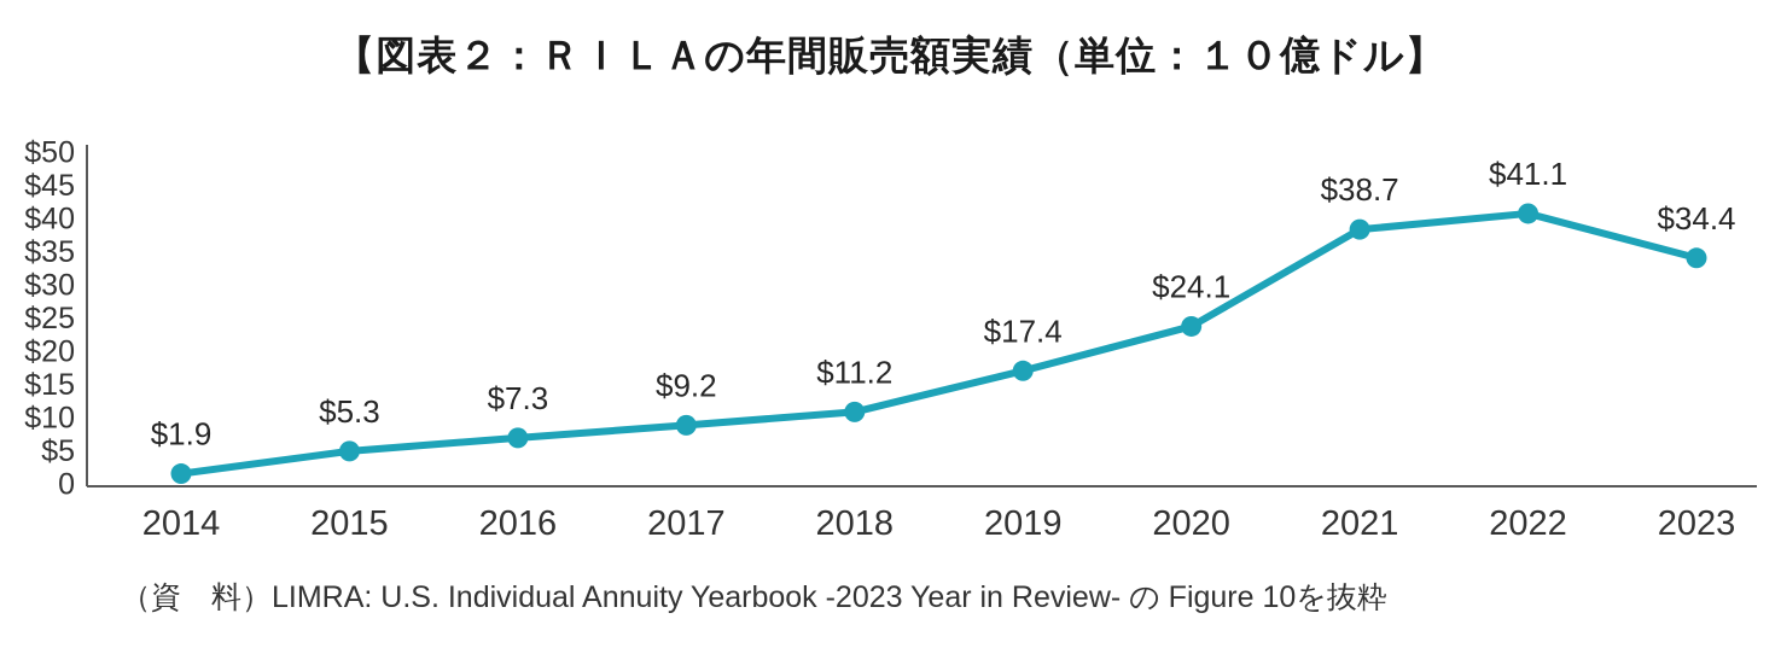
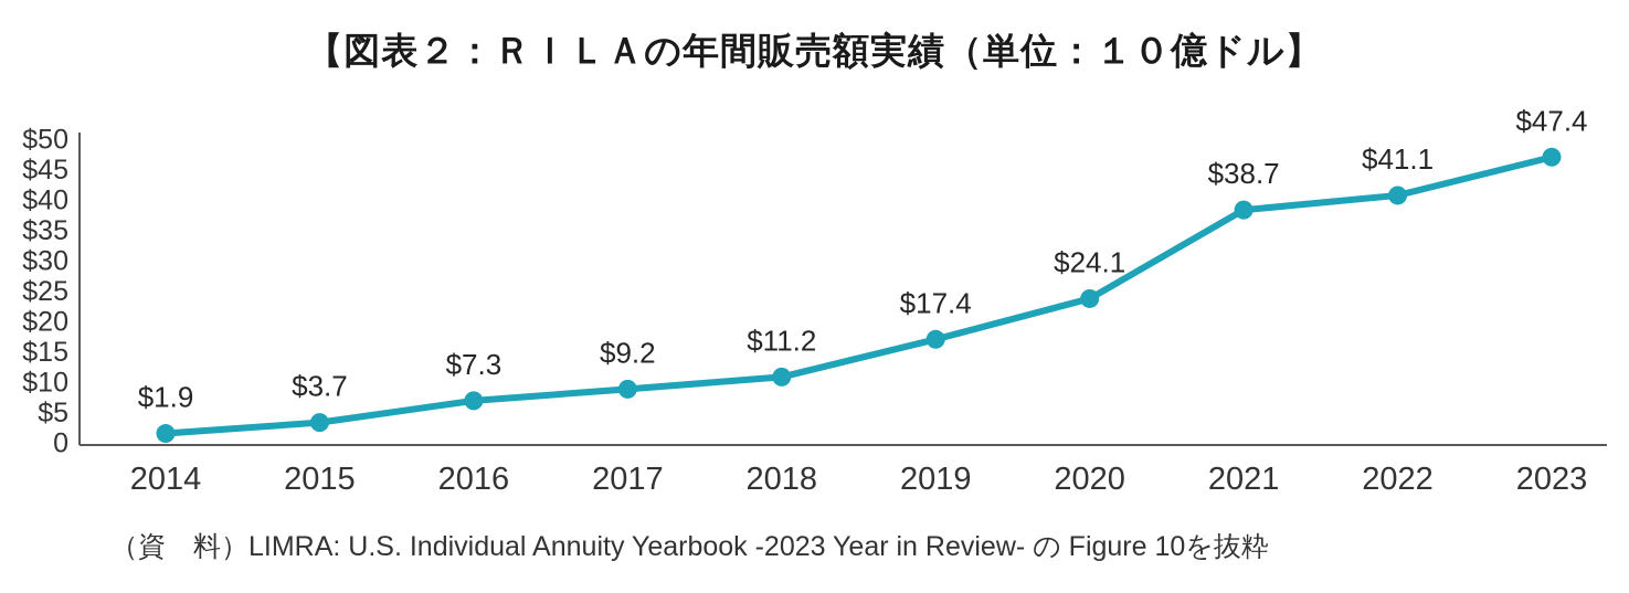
2015: $5.3 -> $3.7
2023: $34.4 -> $47.4
